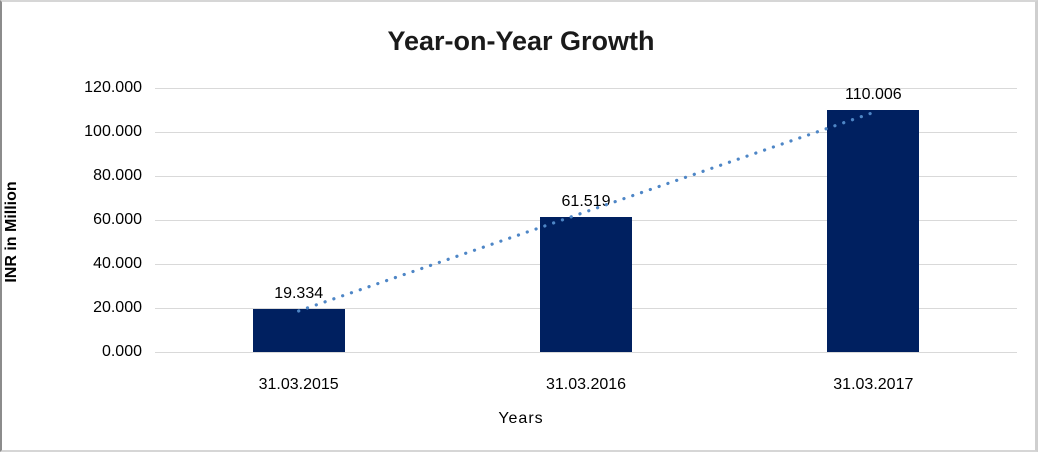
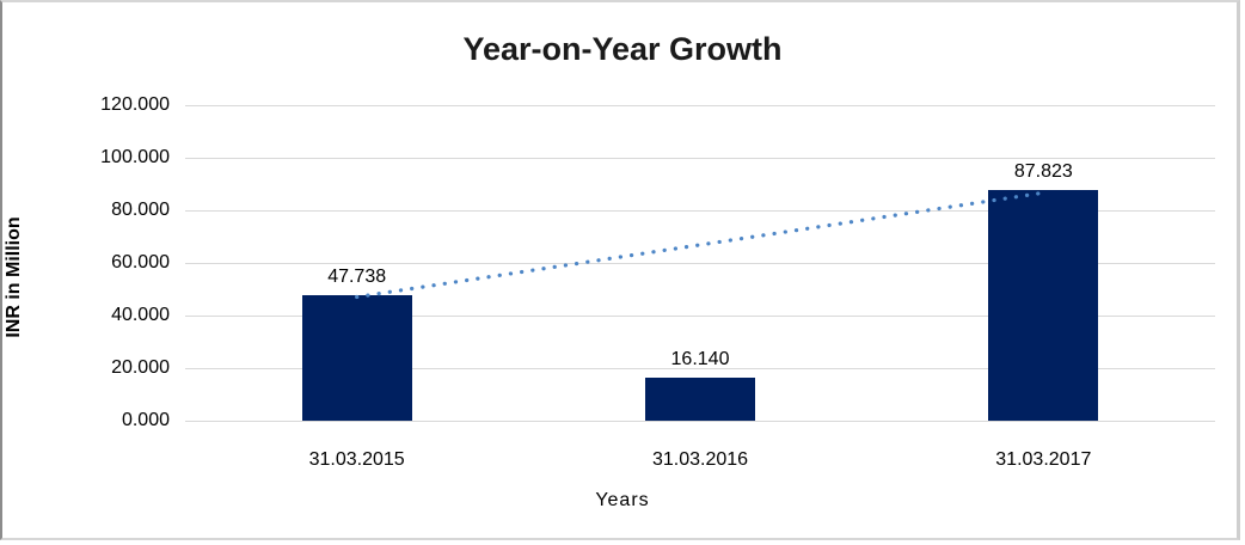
31.03.2015: 19.334 -> 47.738
31.03.2016: 61.519 -> 16.140
31.03.2017: 110.006 -> 87.823
